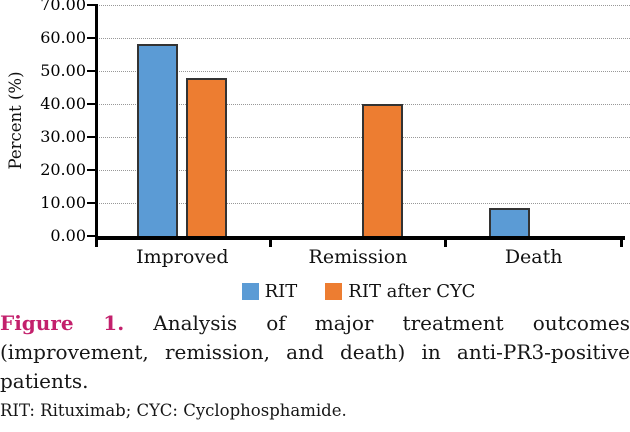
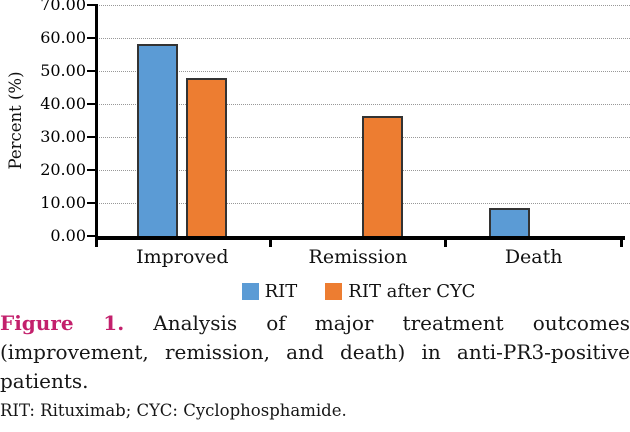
RIT after CYC/Remission: 40 -> 36
